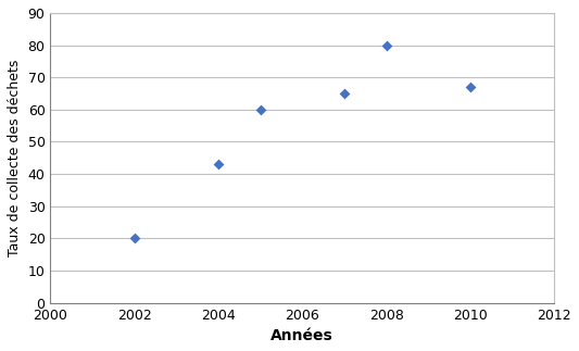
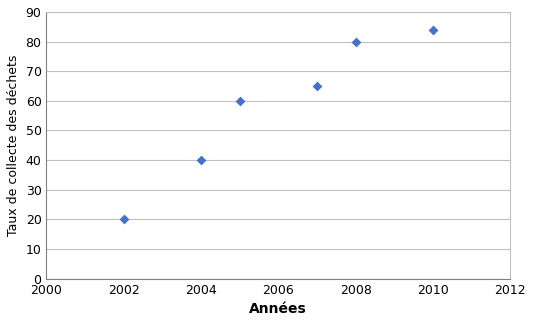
2004: 43 -> 40
2010: 67 -> 84
